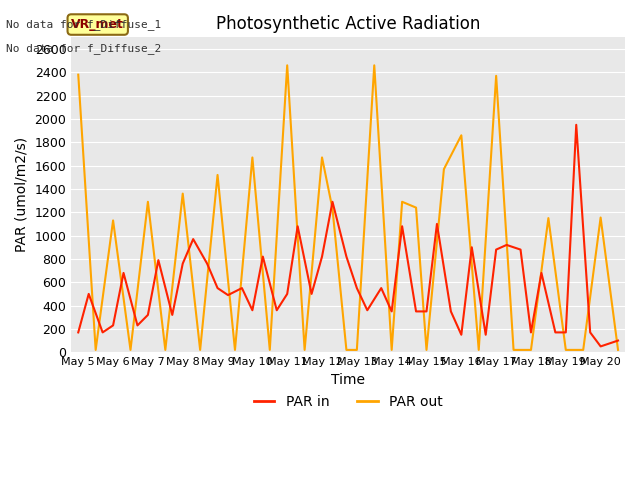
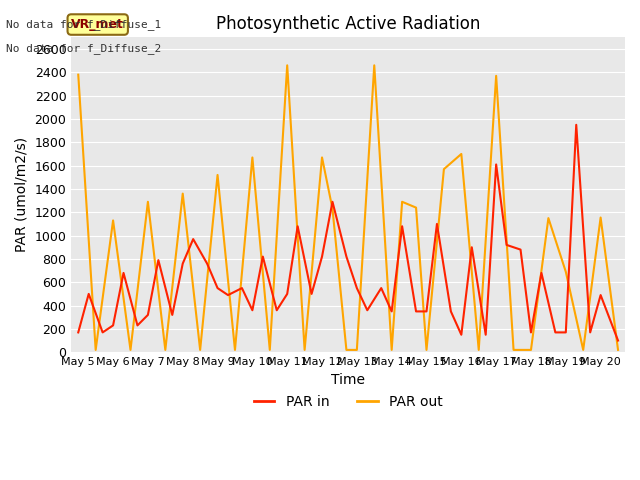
PAR out/May 16: 1860 -> 1700
PAR in/May 17: 880 -> 1610
PAR out/May 19: 20 -> 690
PAR in/May 20: 50 -> 490
